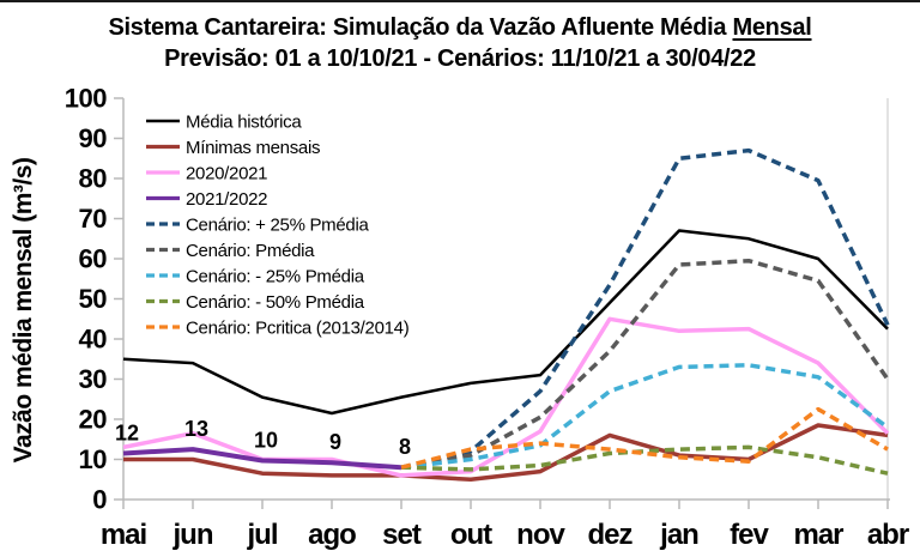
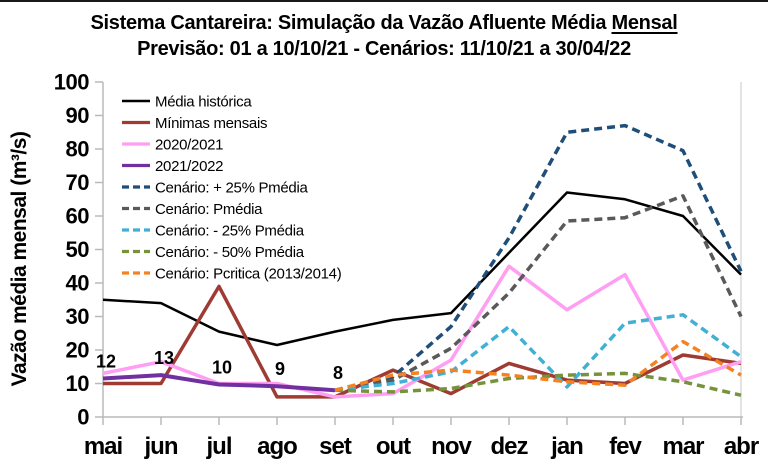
Mínimas mensais/jul: 6 -> 39
Mínimas mensais/out: 5 -> 14
2020/2021/jan: 42 -> 32
Cenário: - 25% Pmédia/jan: 33 -> 9
Cenário: - 25% Pmédia/fev: 34 -> 28
2020/2021/mar: 34 -> 11
Cenário: Pmédia/mar: 54 -> 66
